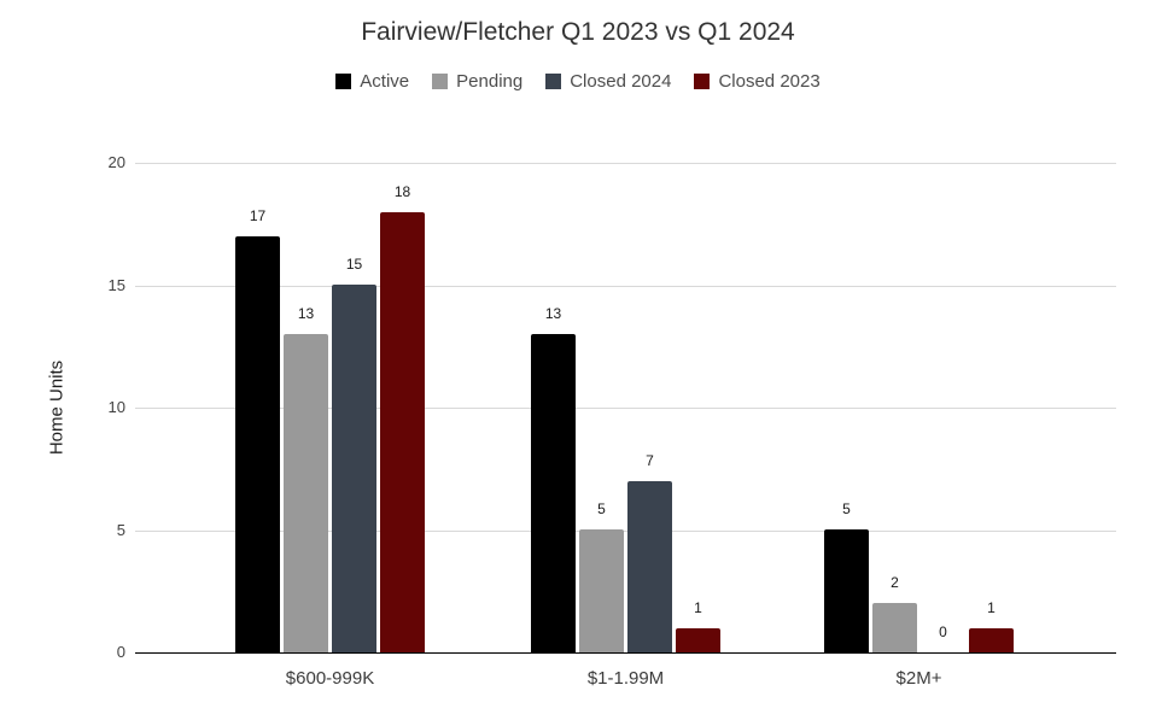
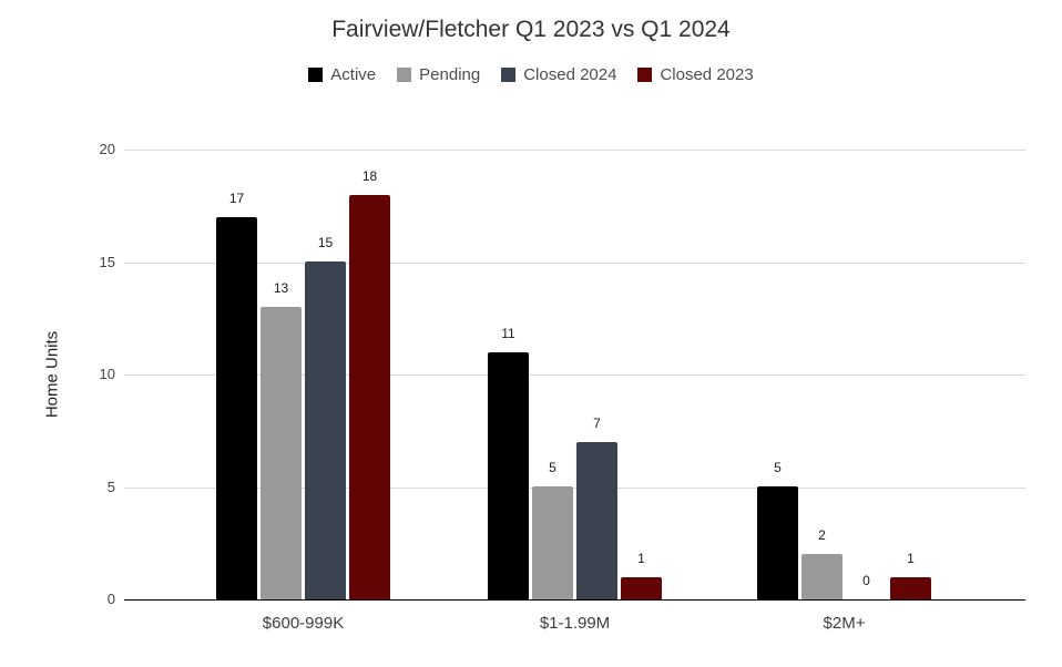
Active/$1-1.99M: 13 -> 11
